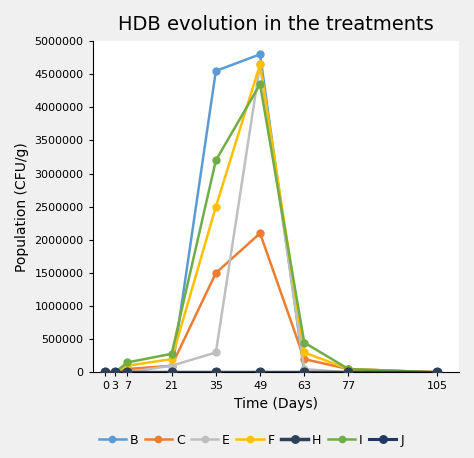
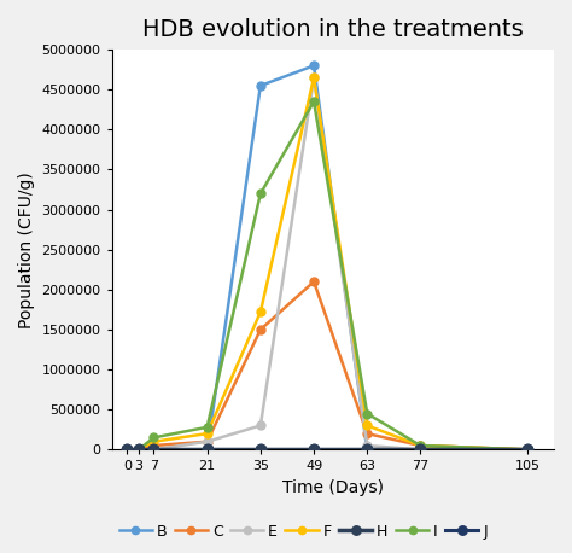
F/35: 2500000 -> 1720000
